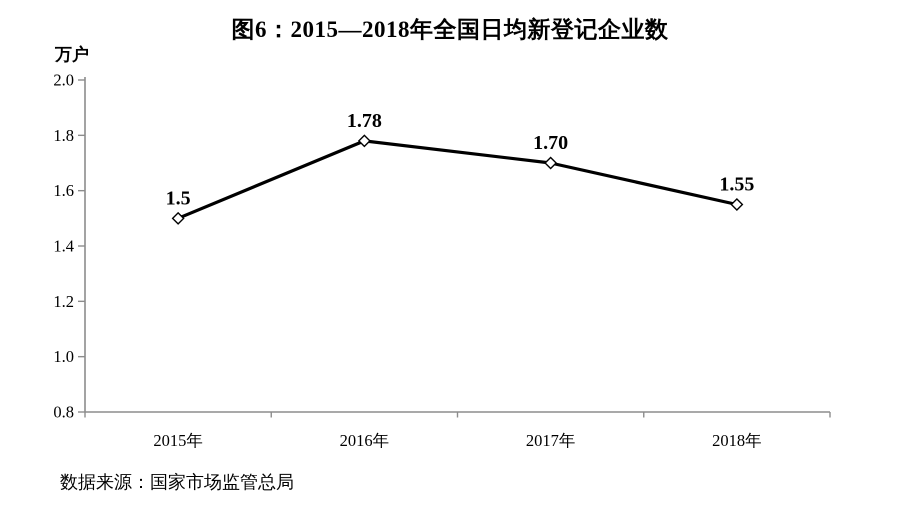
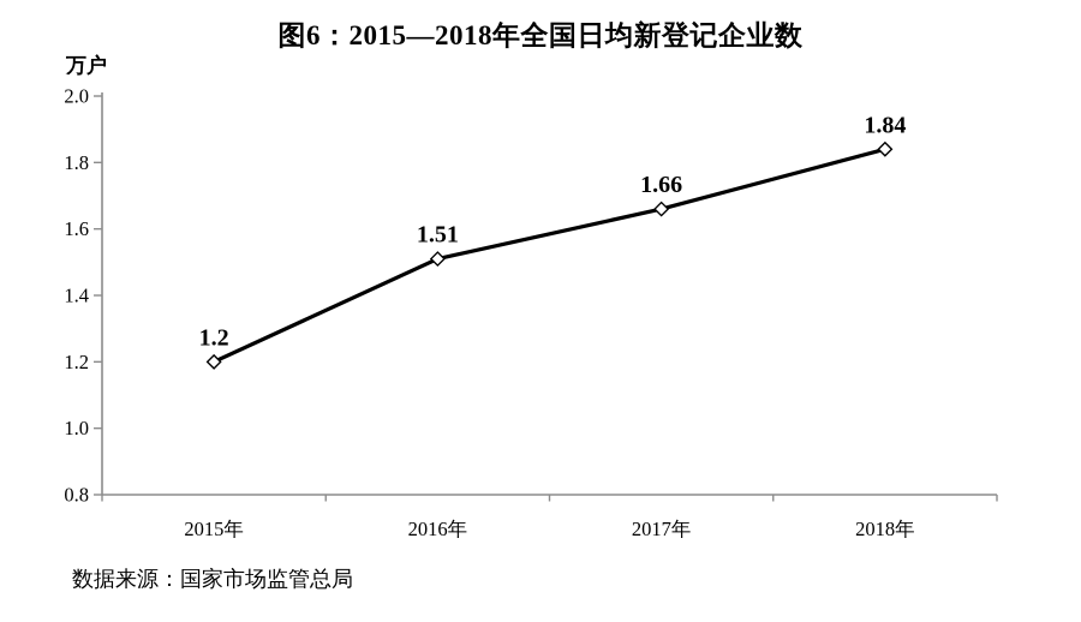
2015年: 1.5 -> 1.2
2016年: 1.78 -> 1.51
2017年: 1.70 -> 1.66
2018年: 1.55 -> 1.84
